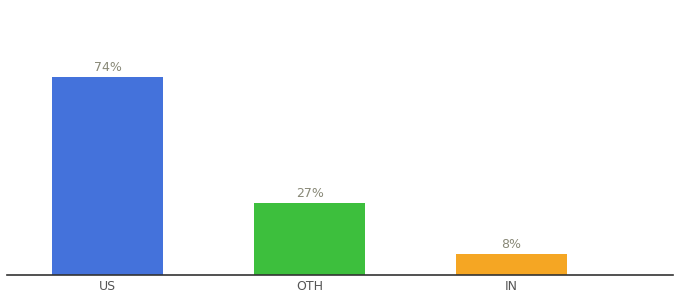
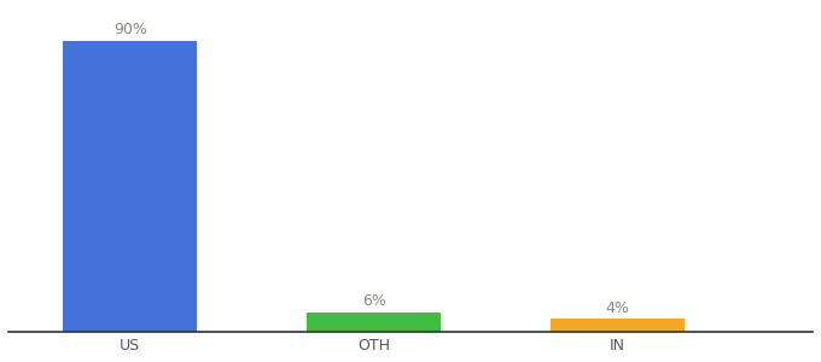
US: 74% -> 90%
OTH: 27% -> 6%
IN: 8% -> 4%
